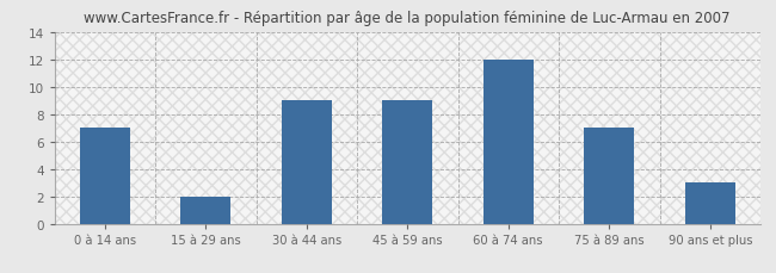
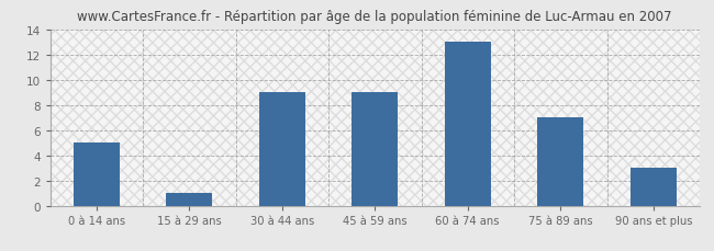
0 à 14 ans: 7 -> 5
15 à 29 ans: 2 -> 1
60 à 74 ans: 12 -> 13
